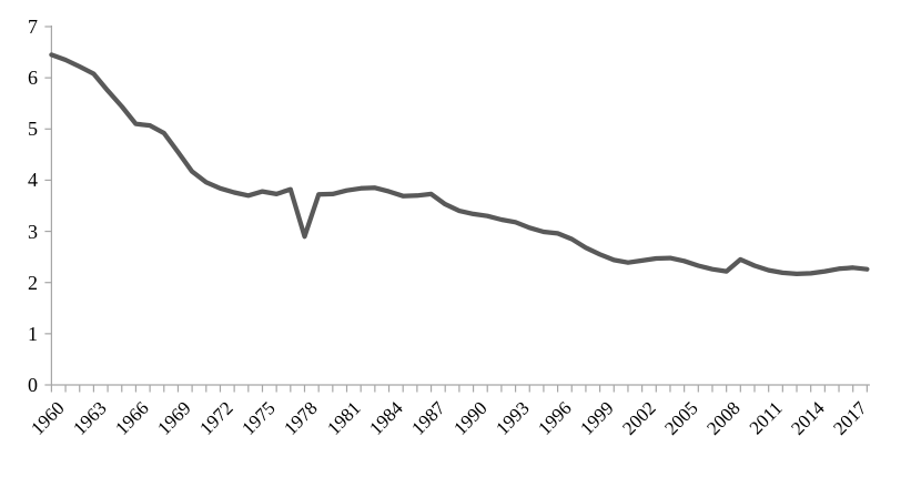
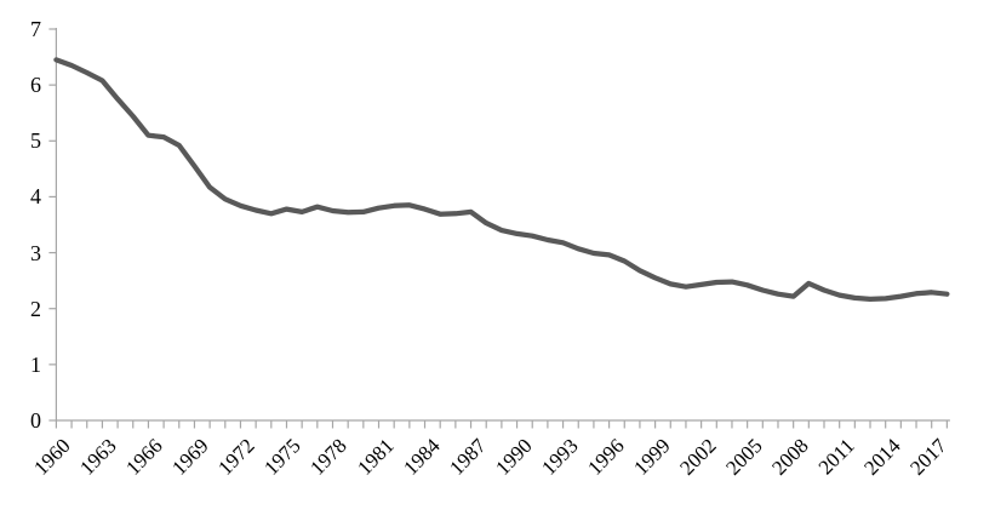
1978: 2.9 -> 3.8
